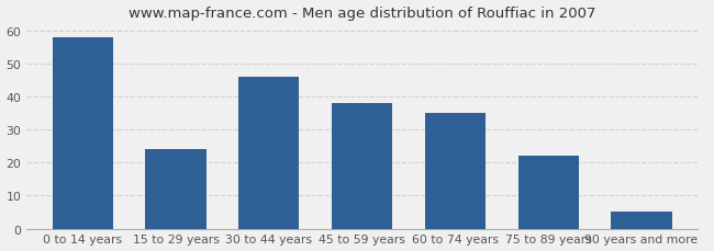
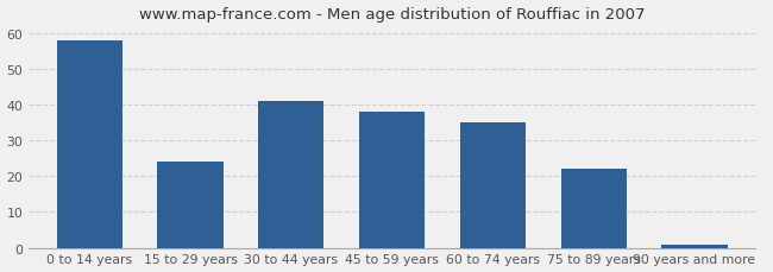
30 to 44 years: 46 -> 41
90 years and more: 5 -> 1
